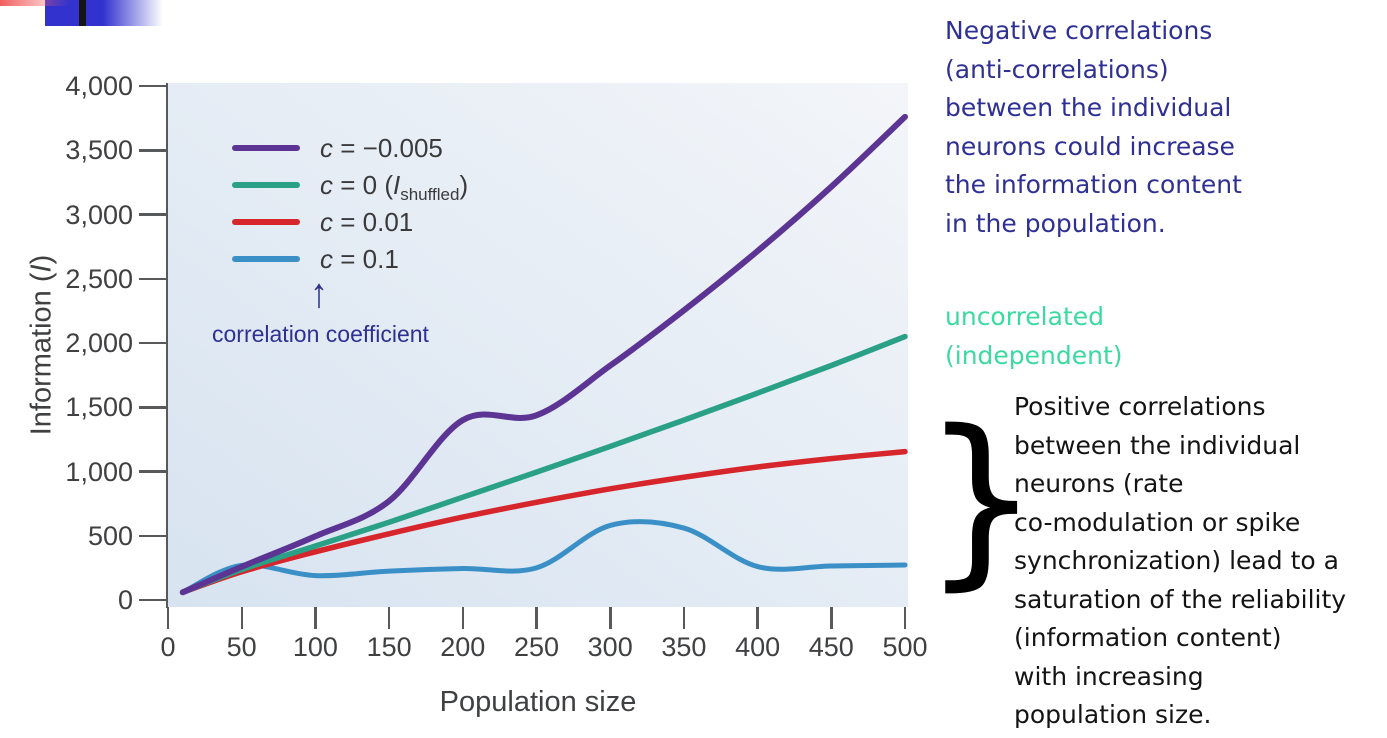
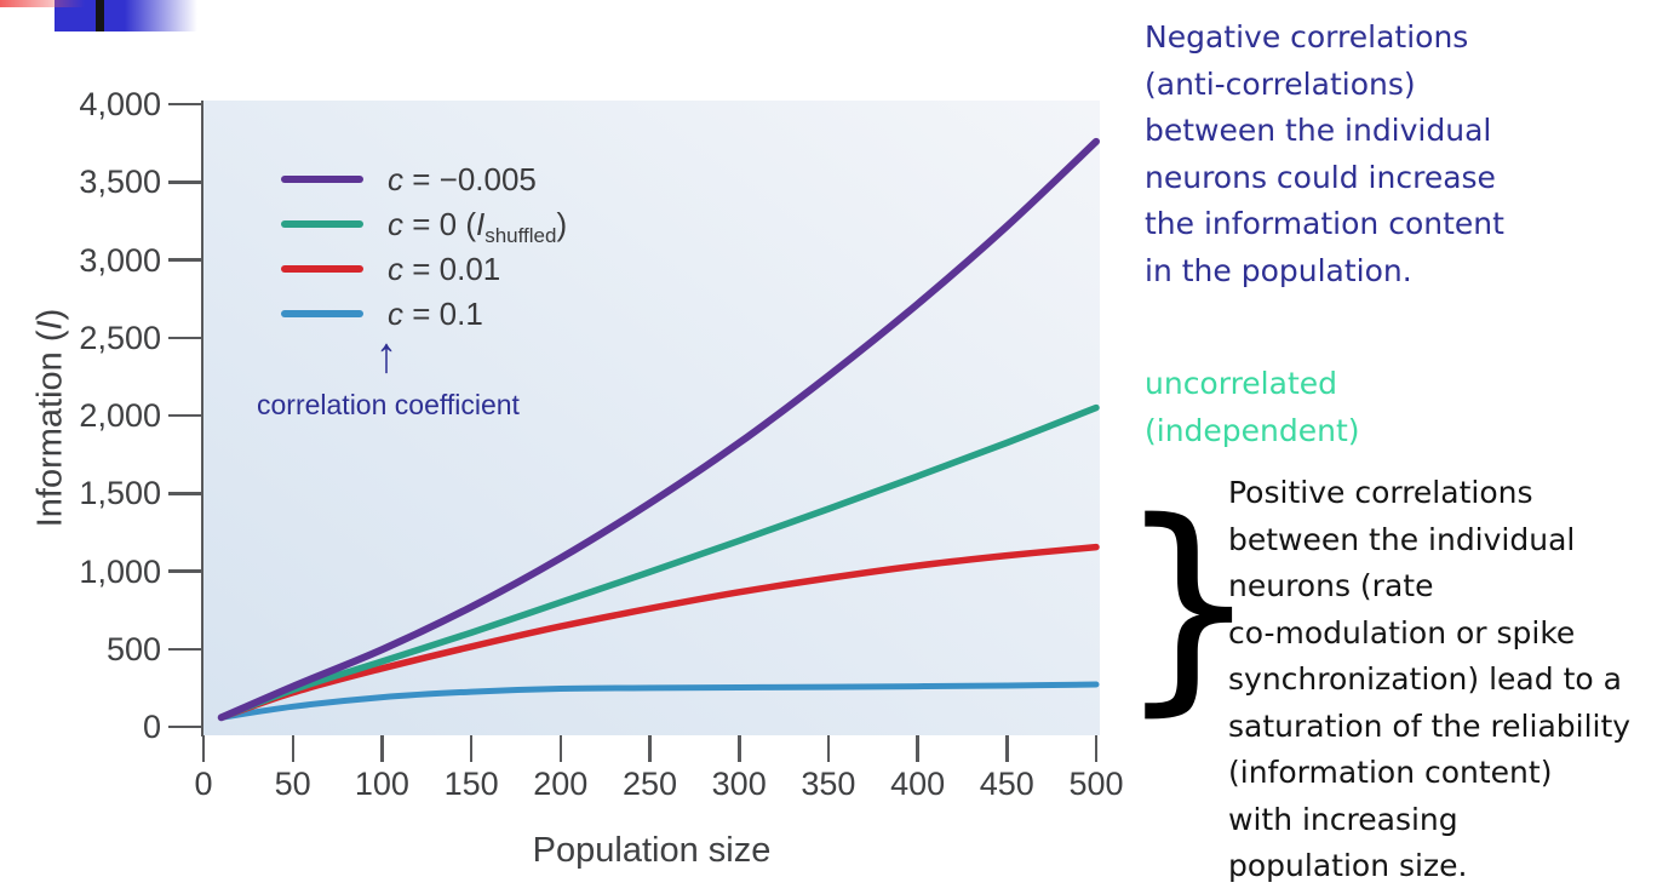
c = 0.1/50: 270 -> 130
c = −0.005/200: 1400 -> 1080
c = 0.1/300: 580 -> 250
c = 0.1/350: 560 -> 260
